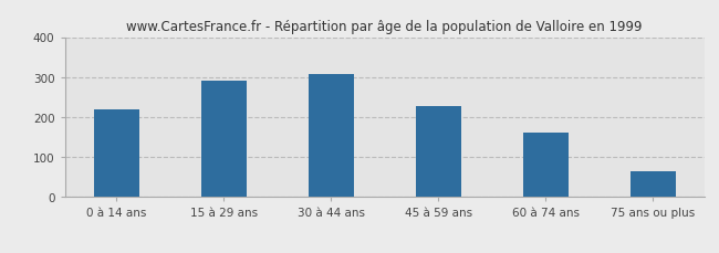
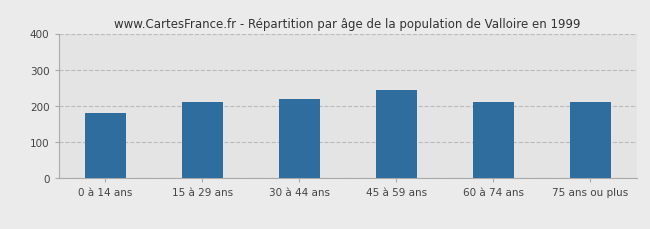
0 à 14 ans: 218 -> 180
15 à 29 ans: 290 -> 210
30 à 44 ans: 307 -> 220
45 à 59 ans: 228 -> 245
60 à 74 ans: 160 -> 210
75 ans ou plus: 65 -> 210
